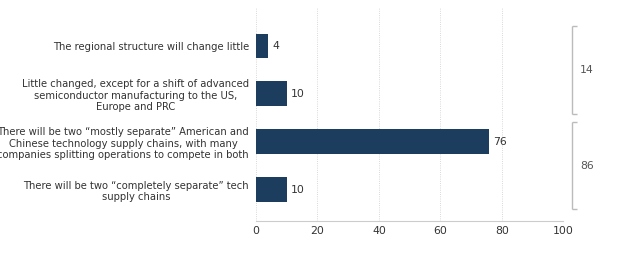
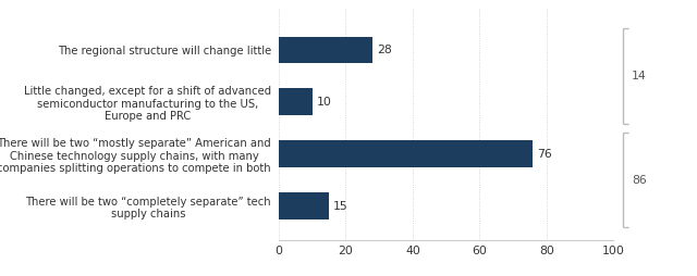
The regional structure will change little: 4 -> 28
There will be two “completely separate” tech supply chains: 10 -> 15
